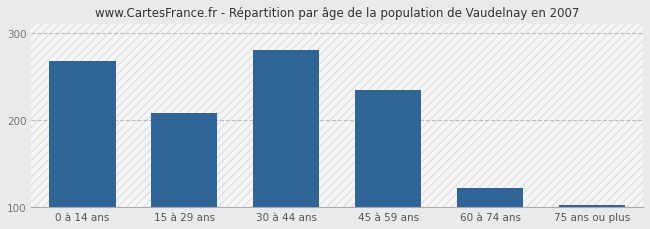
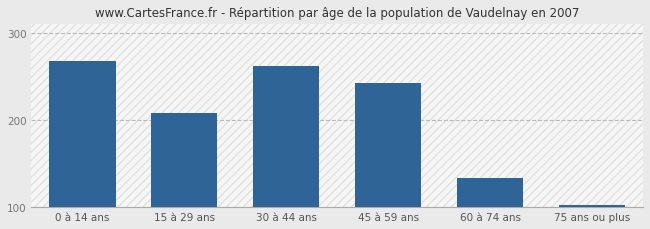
30 à 44 ans: 280 -> 262
45 à 59 ans: 234 -> 243
60 à 74 ans: 122 -> 133
